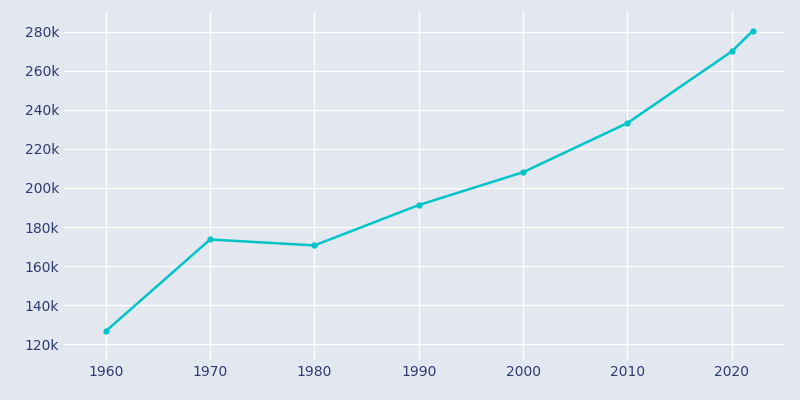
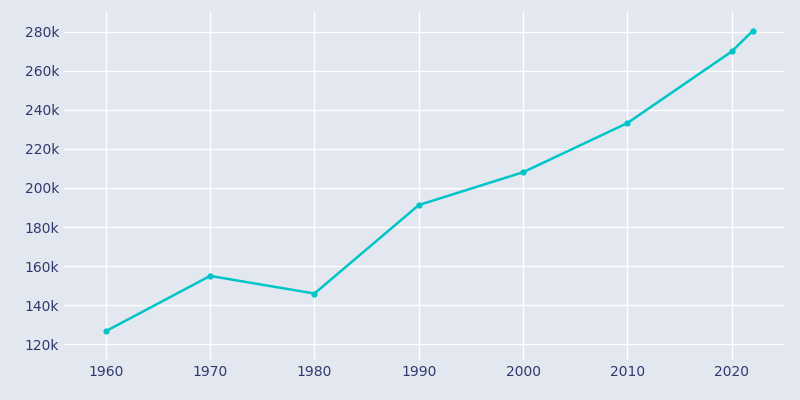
1970: 174k -> 155k
1980: 171k -> 146k
